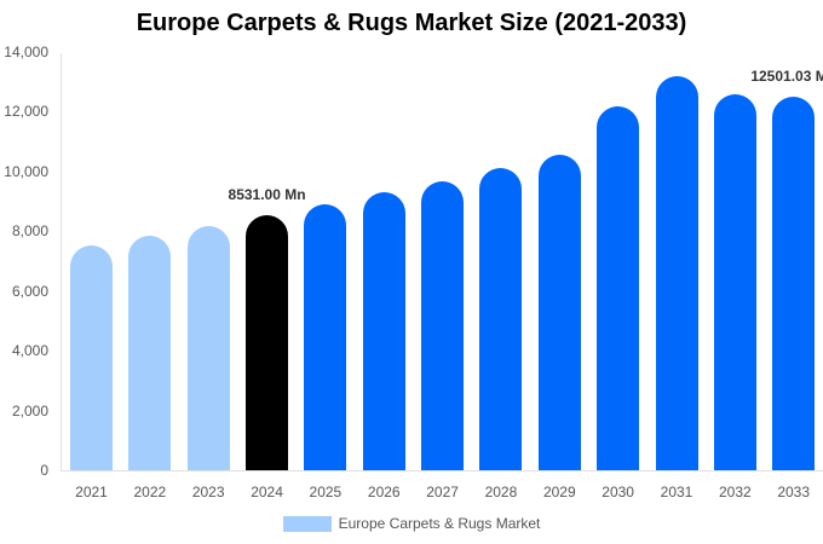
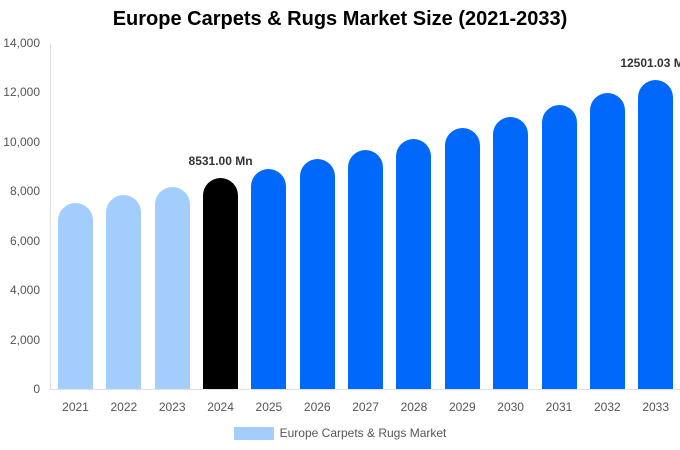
2030: 12200 -> 11000
2031: 13200 -> 11500
2032: 12600 -> 12000
